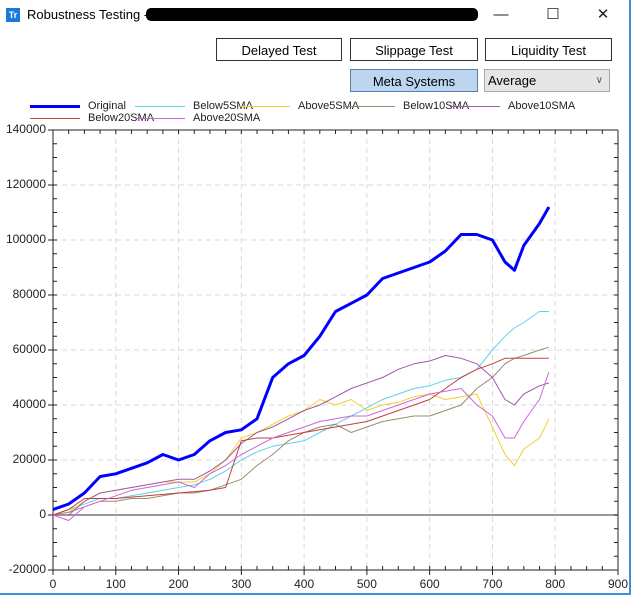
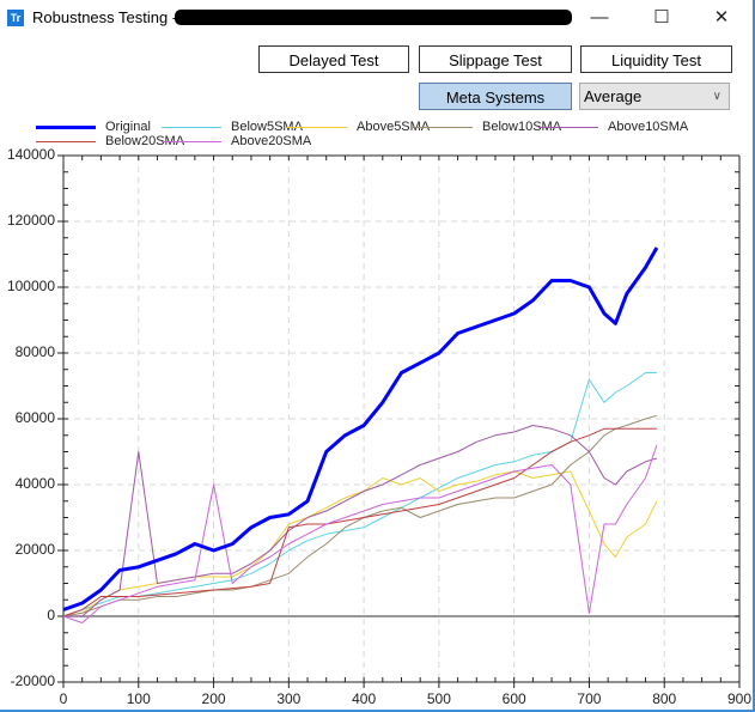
Above10SMA/100: 9000 -> 50000
Above20SMA/200: 12000 -> 40000
Below5SMA/700: 60000 -> 72000
Above20SMA/700: 36000 -> 1000
